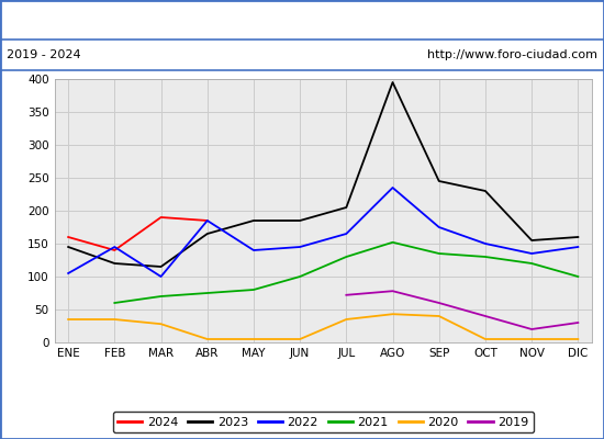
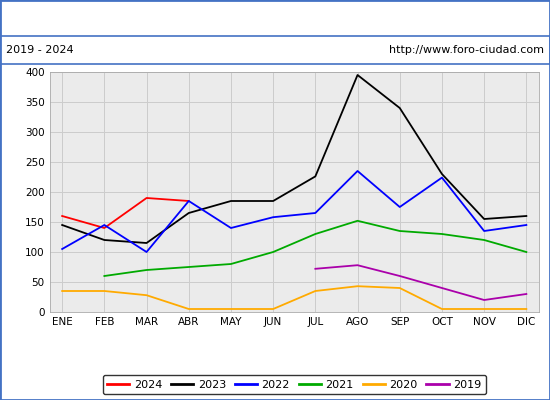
2022/JUN: 145 -> 158
2023/JUL: 205 -> 226
2023/SEP: 245 -> 340
2022/OCT: 150 -> 224
